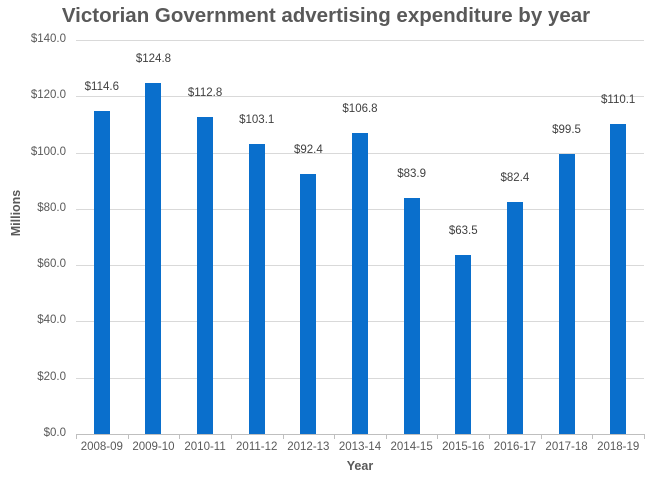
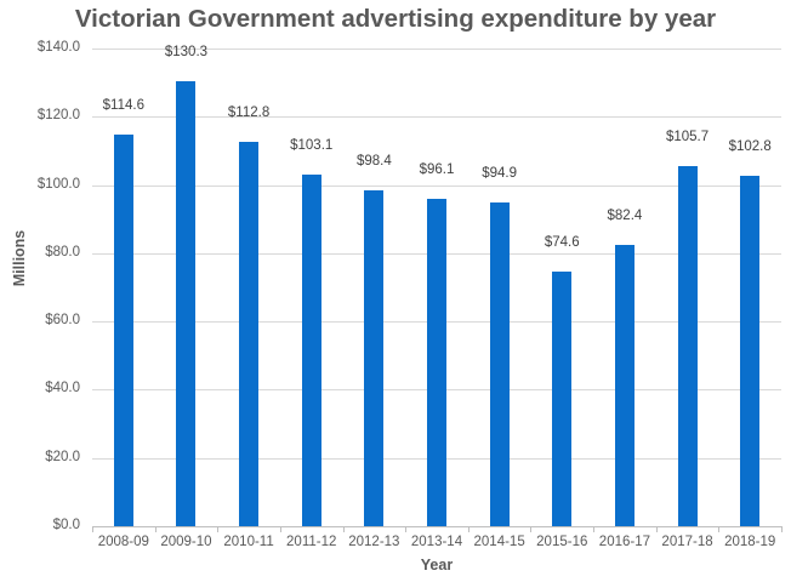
2009-10: $124.8 -> $130.3
2012-13: $92.4 -> $98.4
2013-14: $106.8 -> $96.1
2014-15: $83.9 -> $94.9
2015-16: $63.5 -> $74.6
2017-18: $99.5 -> $105.7
2018-19: $110.1 -> $102.8
